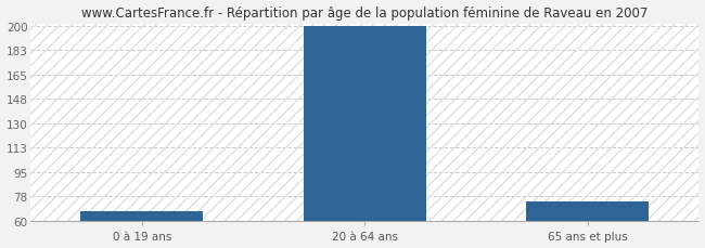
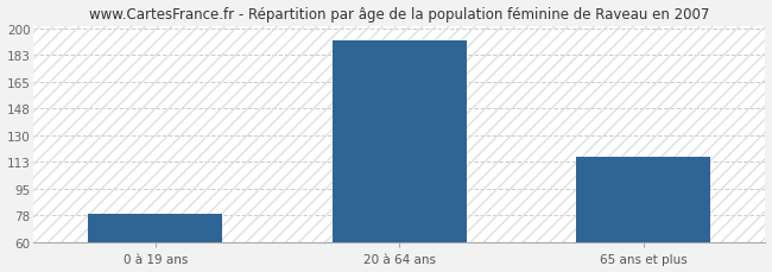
0 à 19 ans: 67 -> 79
20 à 64 ans: 200 -> 192
65 ans et plus: 74 -> 116
